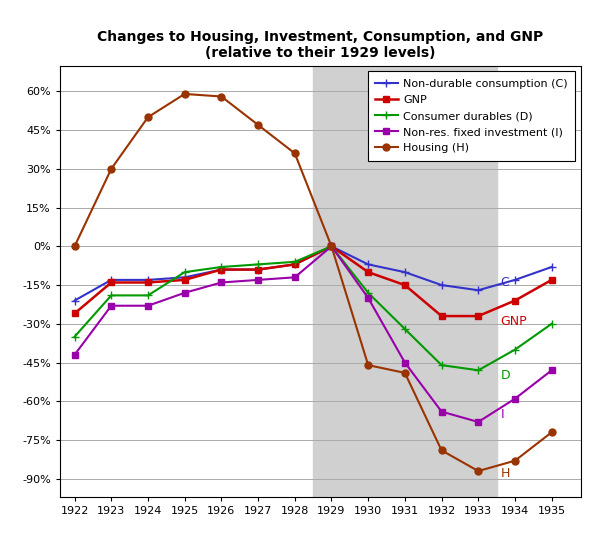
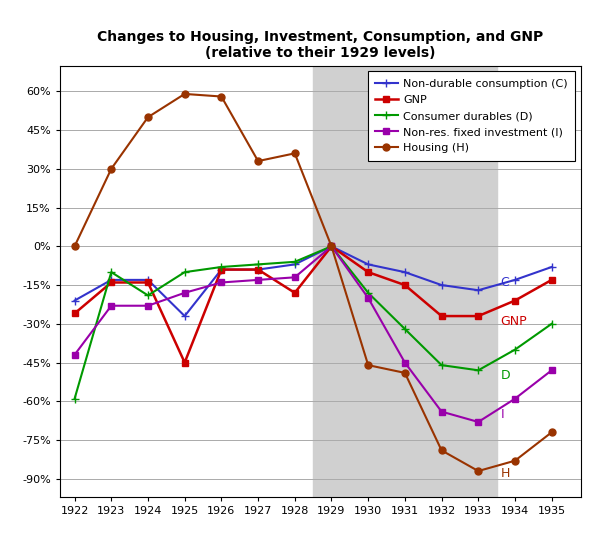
Consumer durables (D)/1922: -35% -> -59%
Consumer durables (D)/1923: -19% -> -10%
Non-durable consumption (C)/1925: -12% -> -27%
GNP/1925: -13% -> -45%
Housing (H)/1927: 47% -> 33%
GNP/1928: -7% -> -18%
